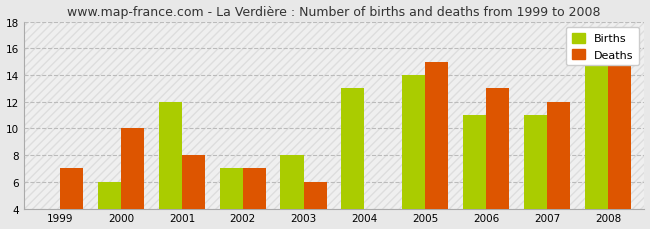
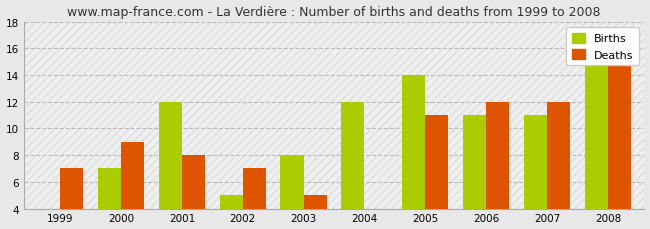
Births/2000: 6 -> 7
Deaths/2000: 10 -> 9
Births/2002: 7 -> 5
Deaths/2003: 6 -> 5
Births/2004: 13 -> 12
Deaths/2005: 15 -> 11
Deaths/2006: 13 -> 12
